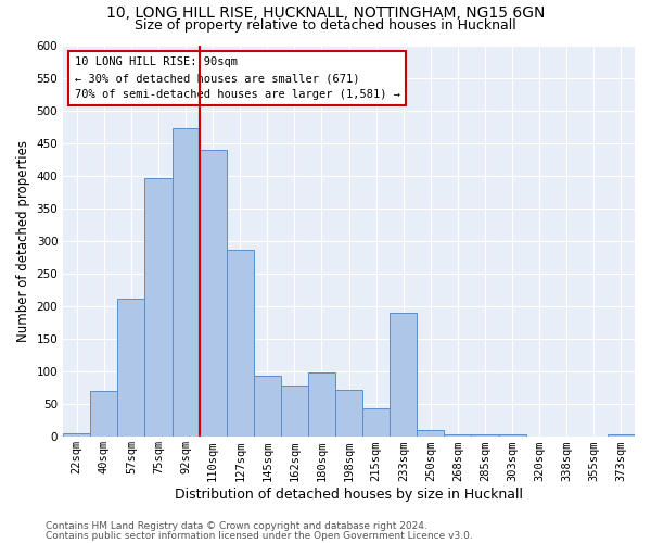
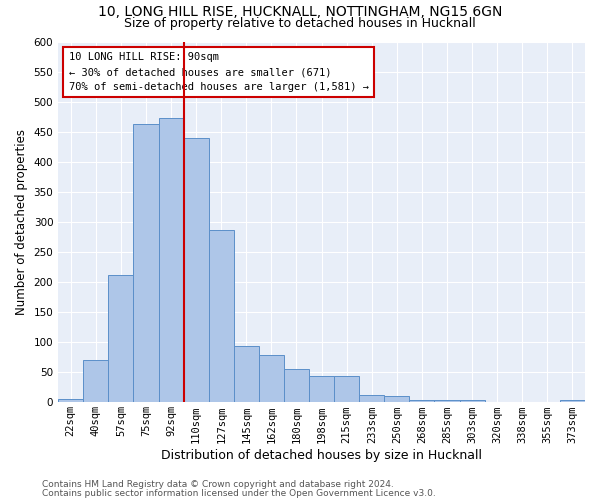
75sqm: 396 -> 463
180sqm: 98 -> 55
198sqm: 72 -> 44
233sqm: 190 -> 12
